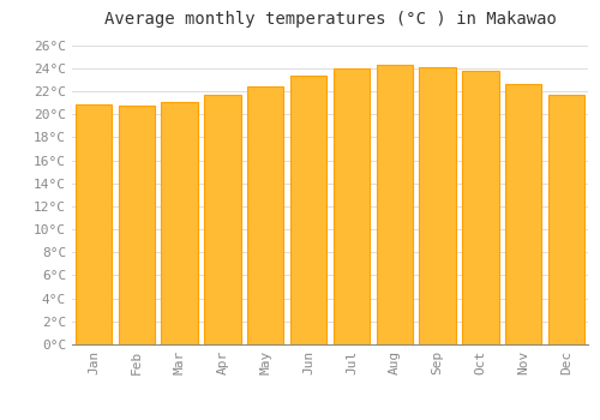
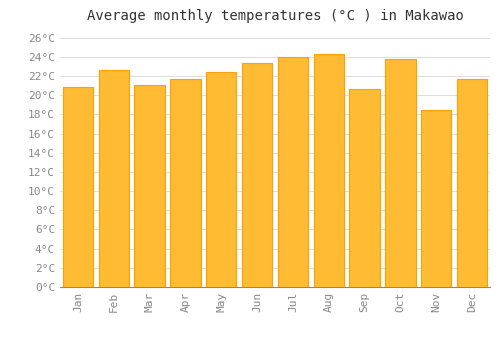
Feb: 20.7°C -> 22.6°C
Sep: 24.1°C -> 20.6°C
Nov: 22.6°C -> 18.4°C
